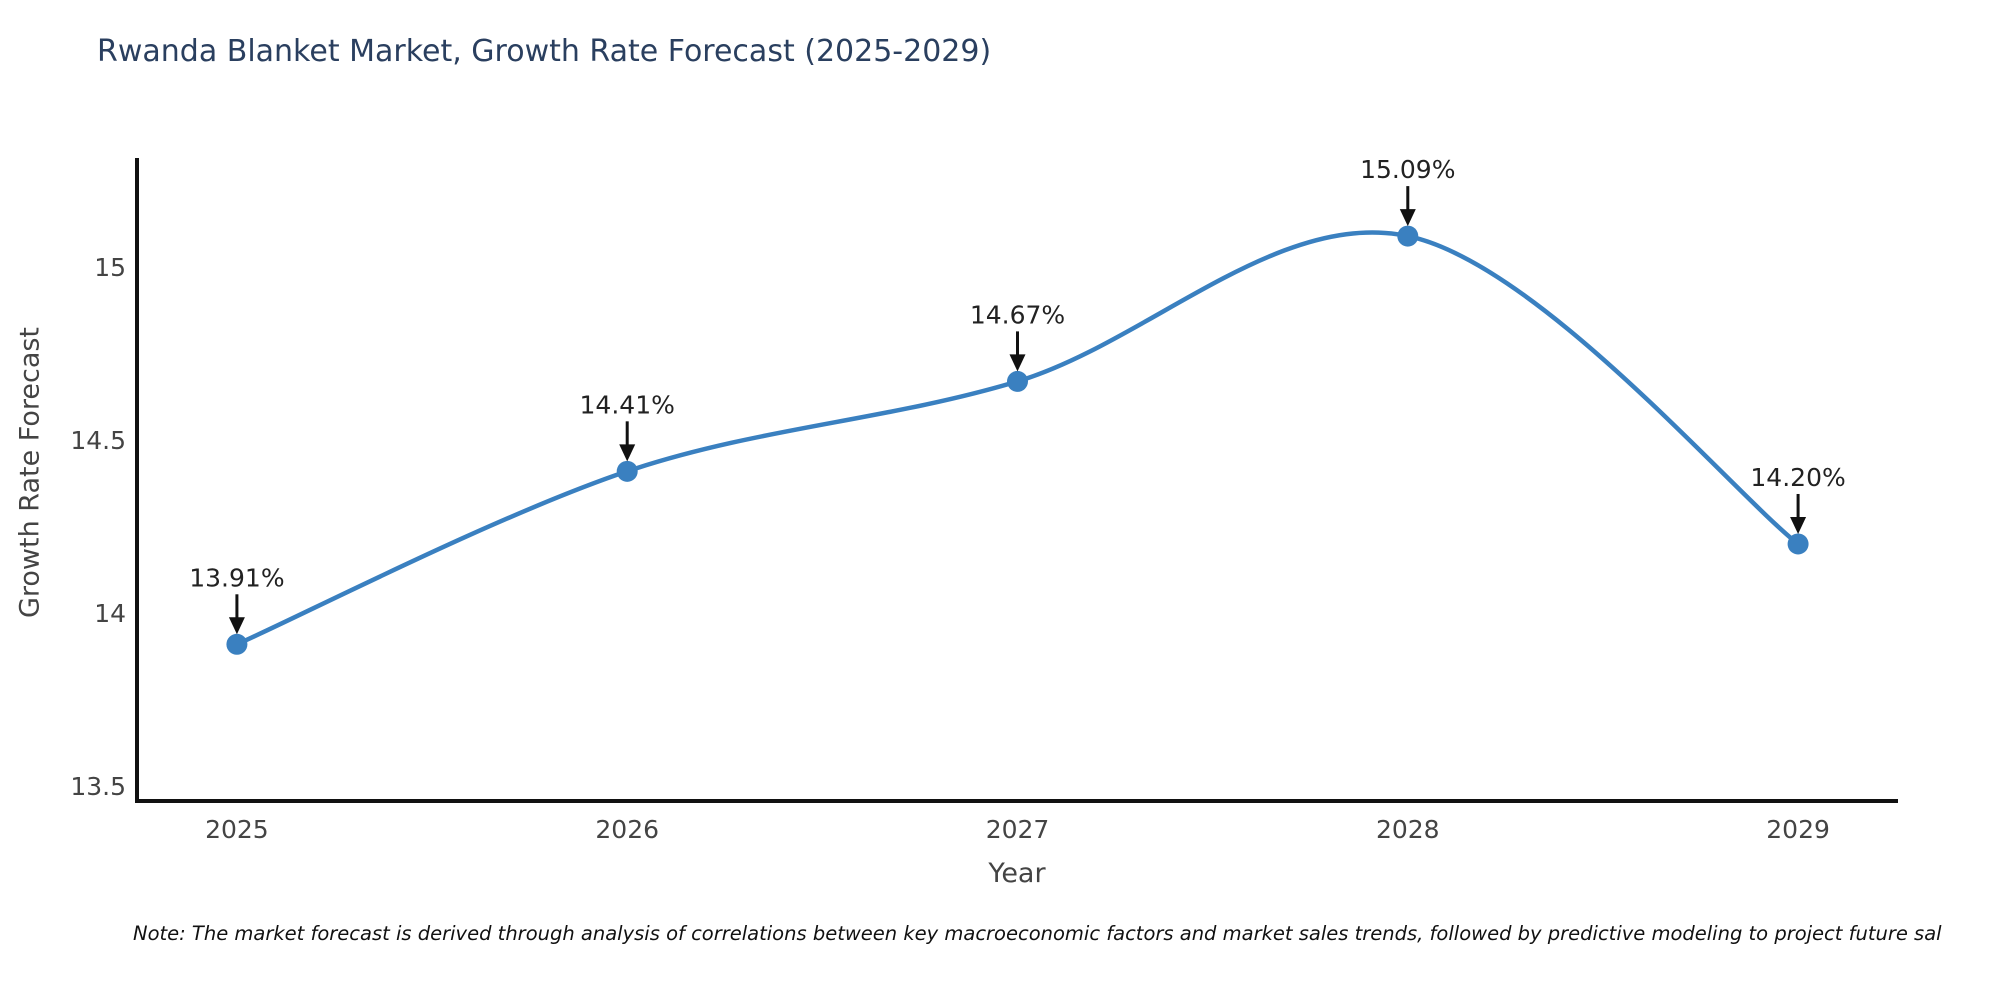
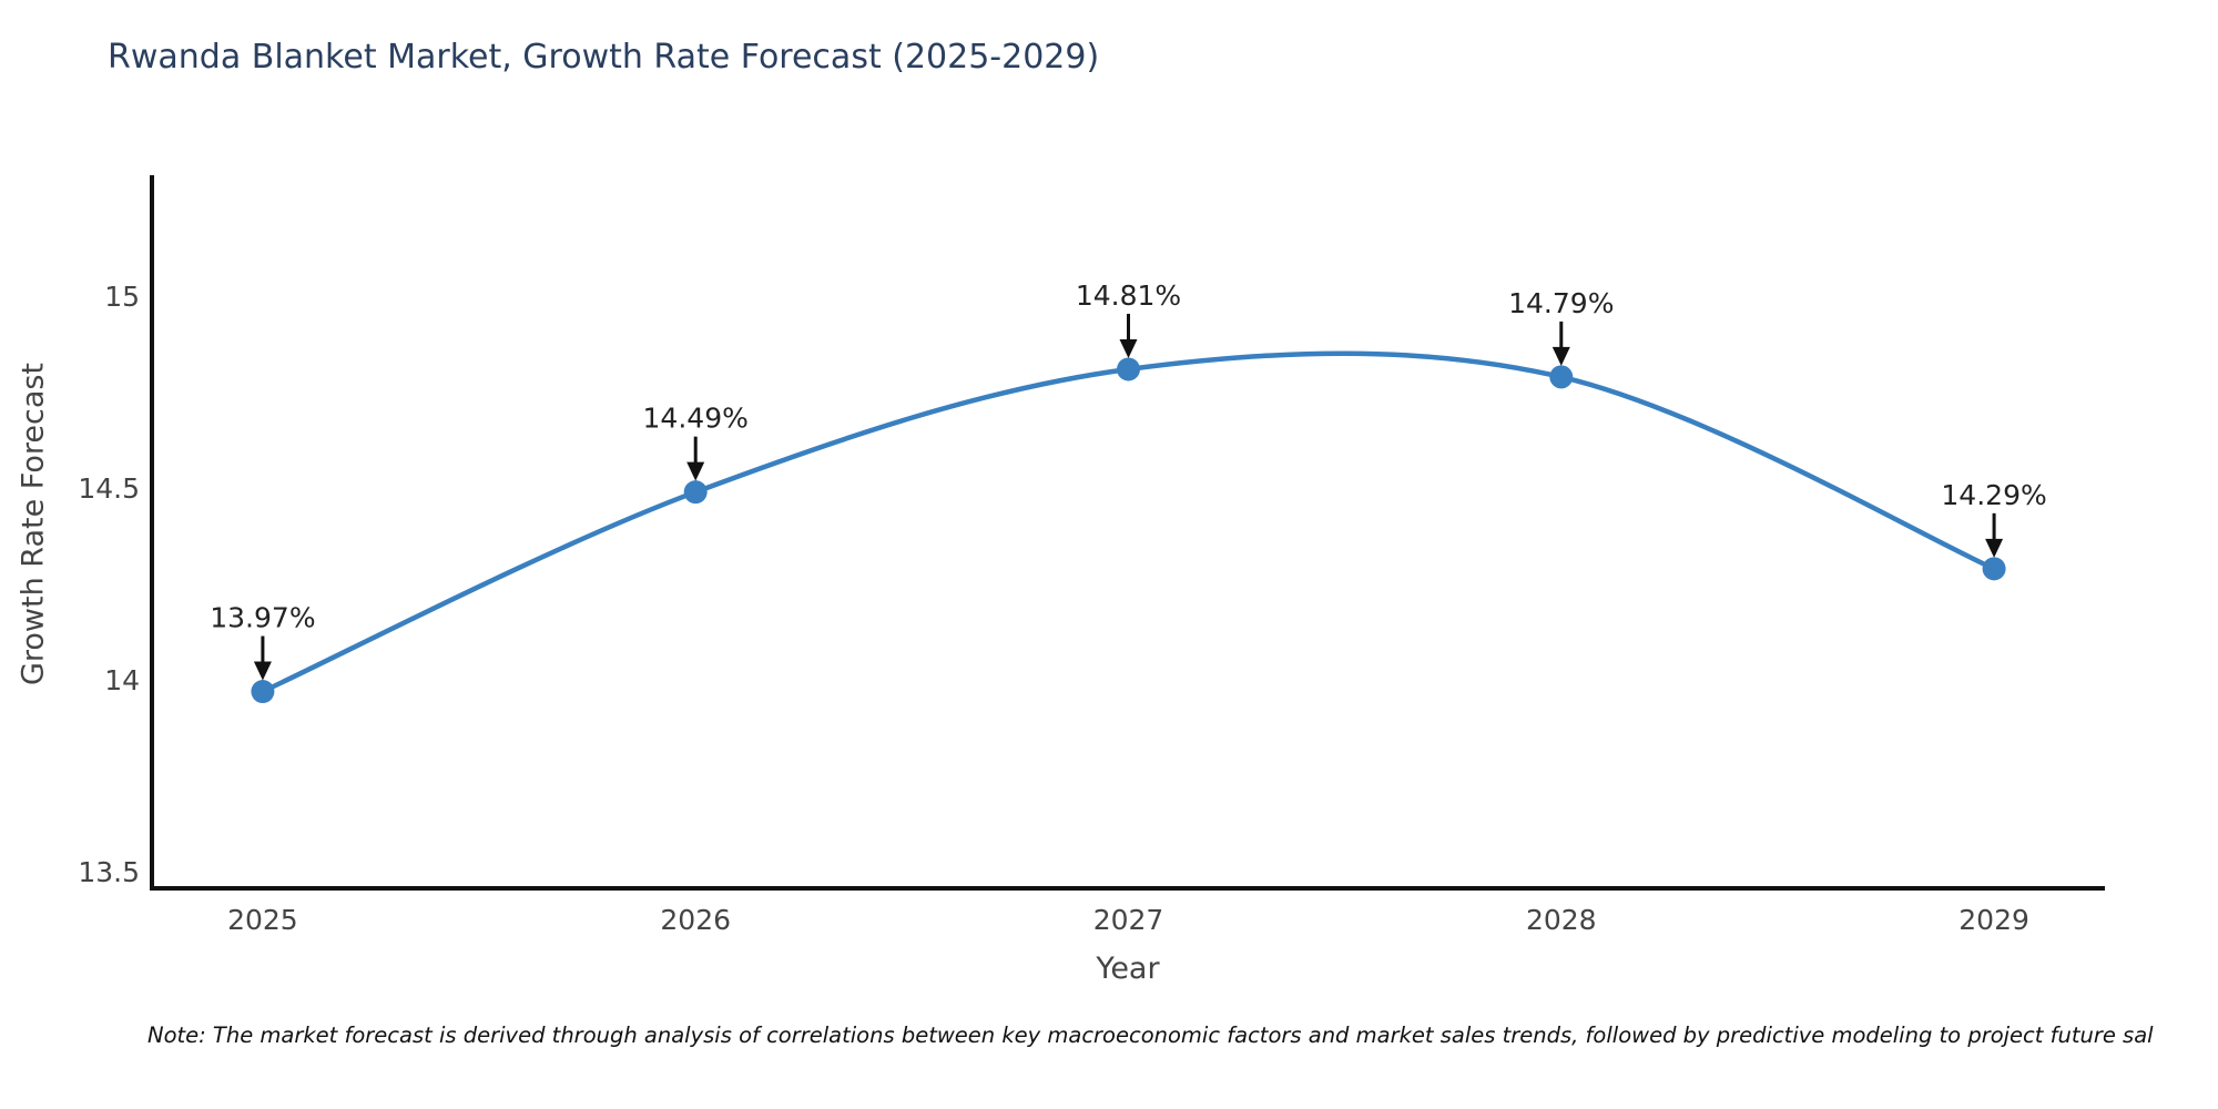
2025: 13.91% -> 13.97%
2026: 14.41% -> 14.49%
2027: 14.67% -> 14.81%
2028: 15.09% -> 14.79%
2029: 14.20% -> 14.29%
